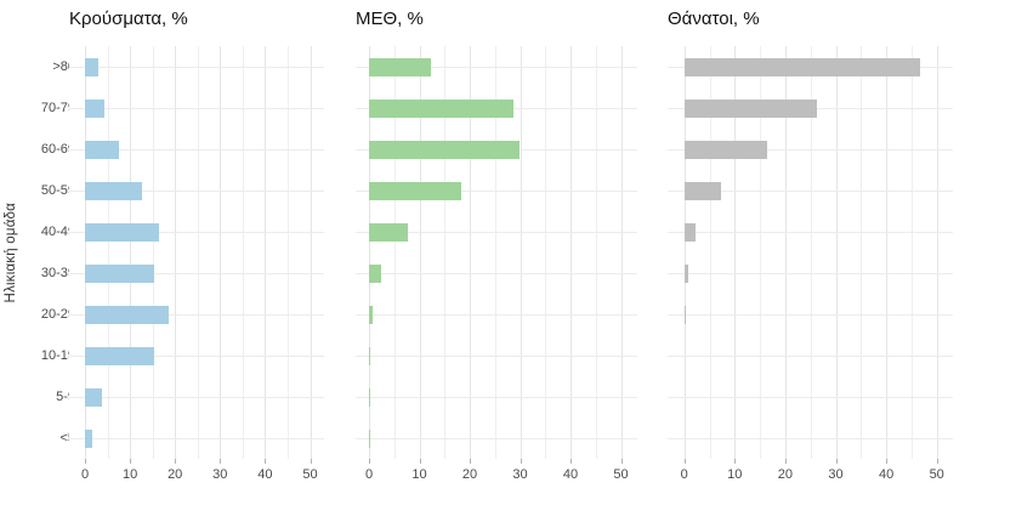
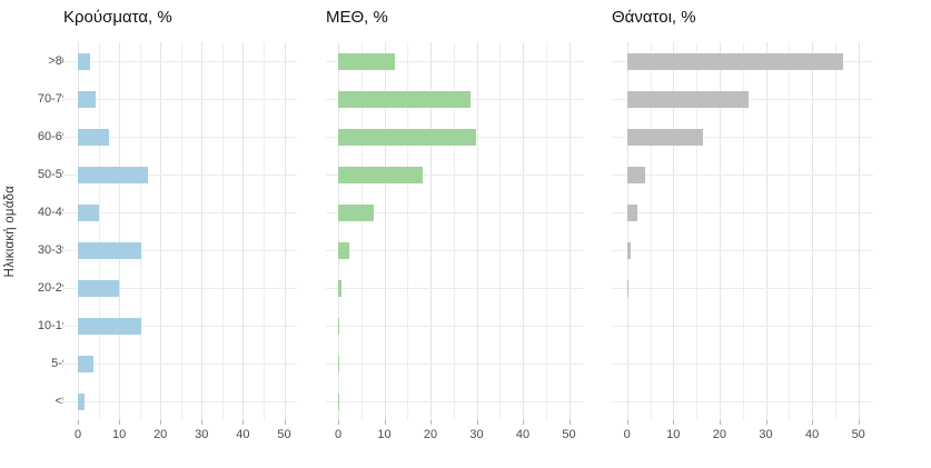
Κρούσματα, %/50-59: 13 -> 17
Θάνατοι, %/50-59: 7 -> 4
Κρούσματα, %/40-49: 16 -> 5
Κρούσματα, %/20-29: 19 -> 10
